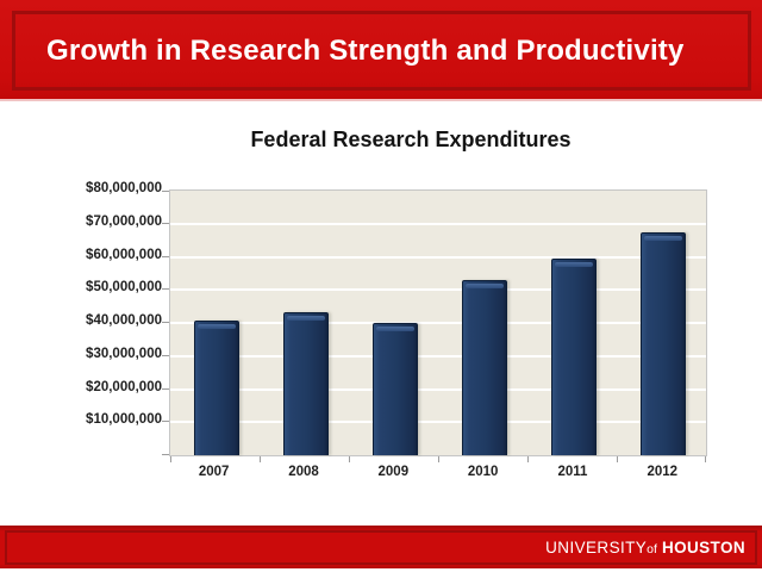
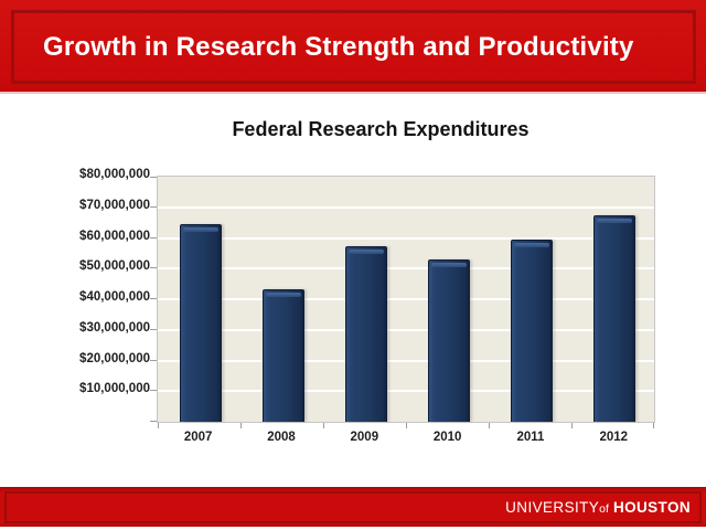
2007: $40000000 -> $64000000
2009: $40000000 -> $57000000
